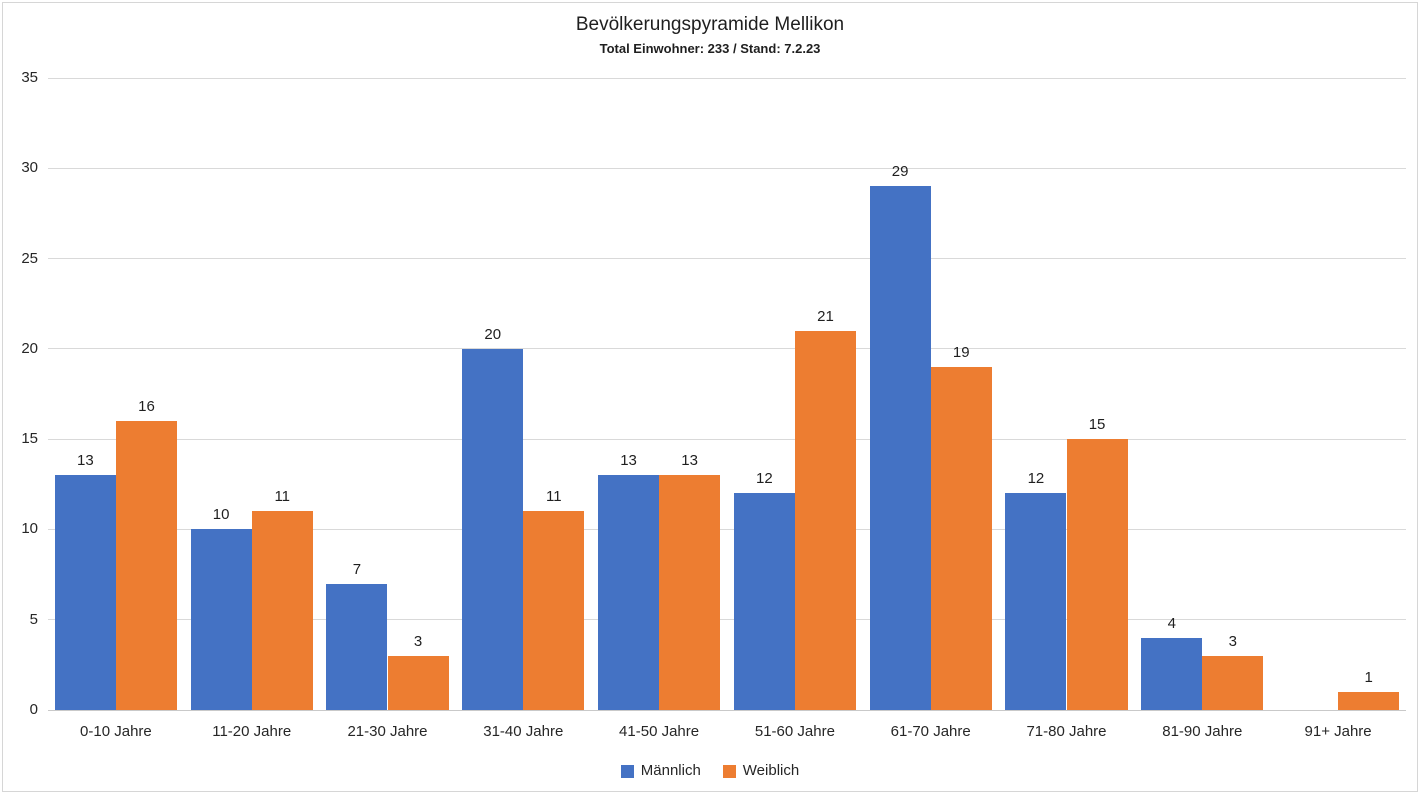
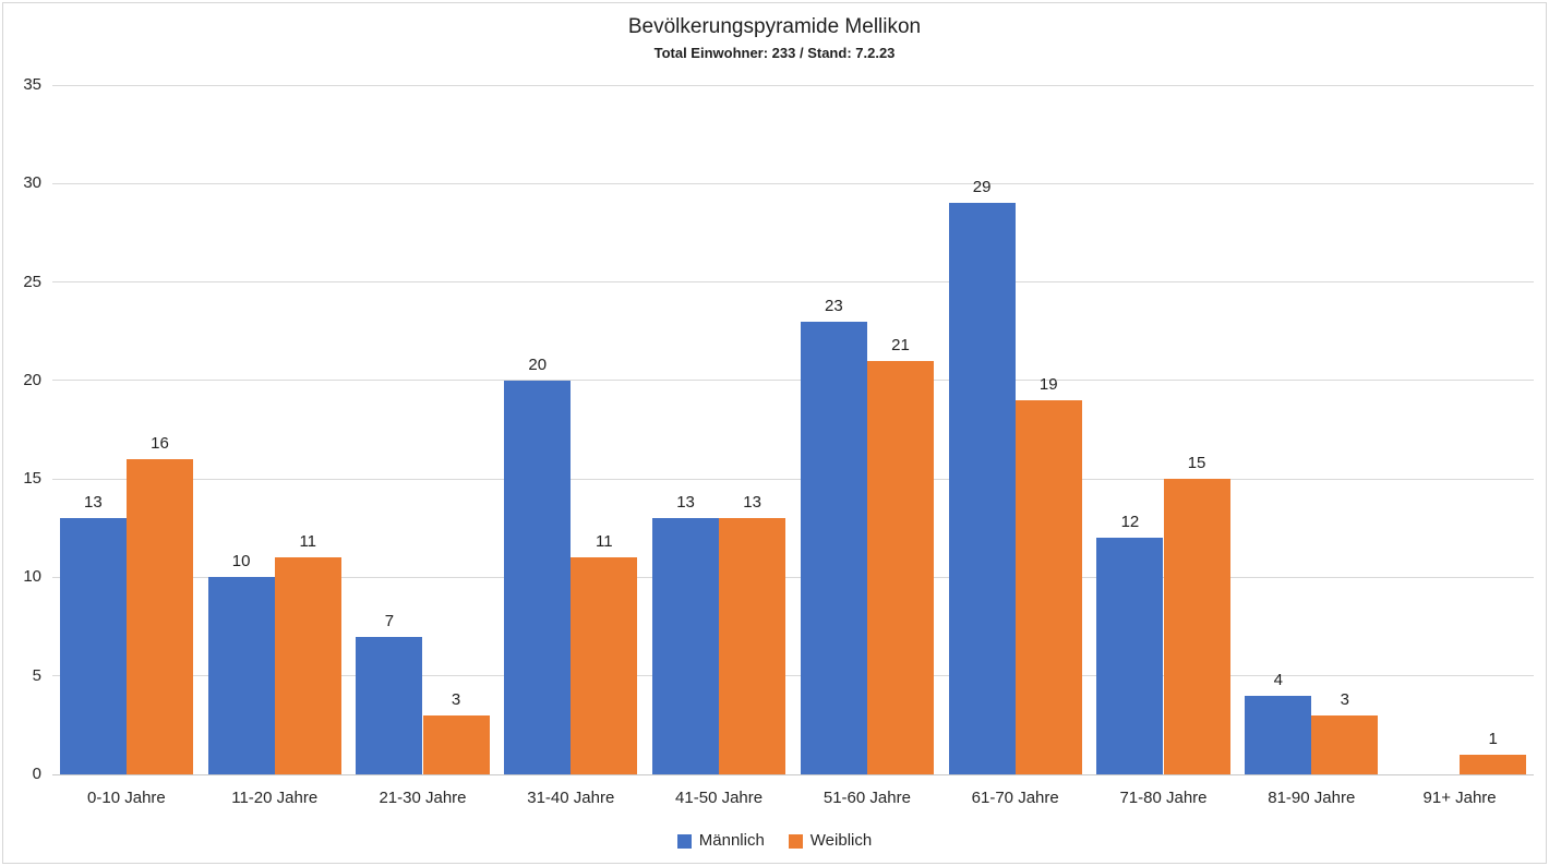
Männlich/51-60 Jahre: 12 -> 23
